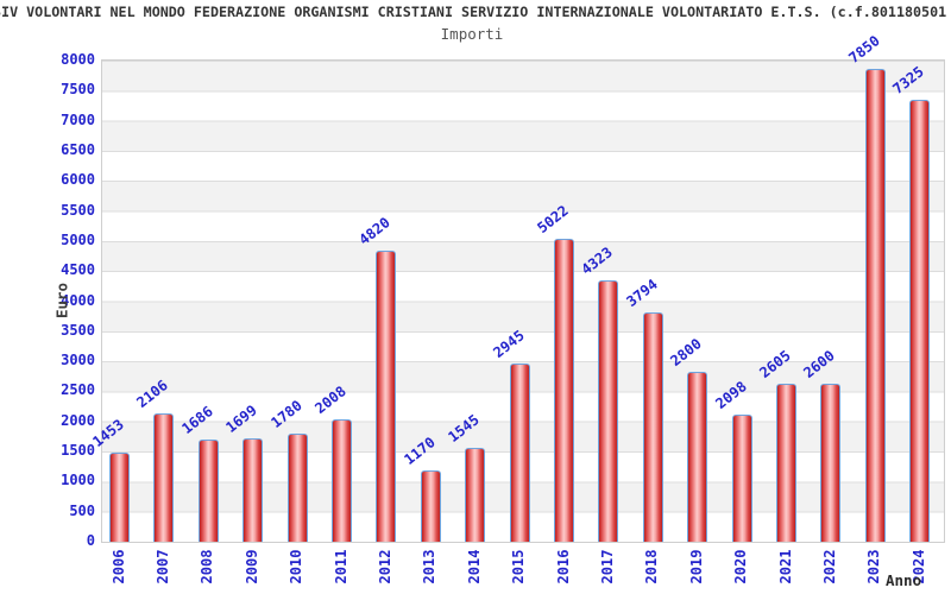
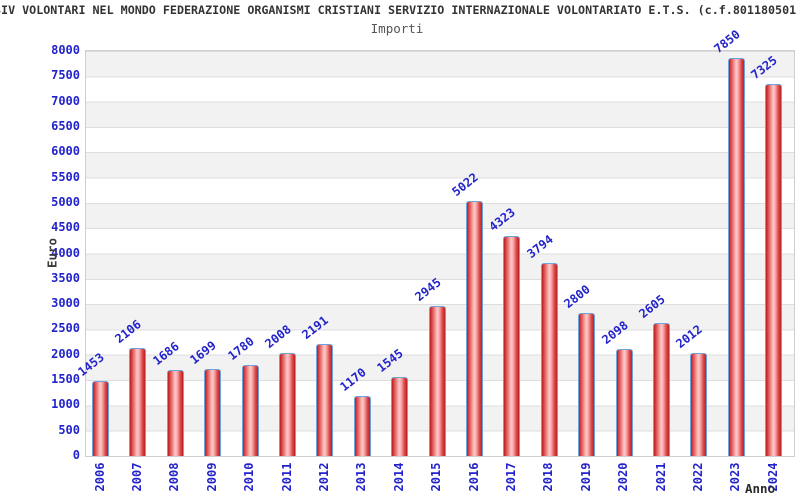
2012: 4820 -> 2191
2022: 2600 -> 2012
